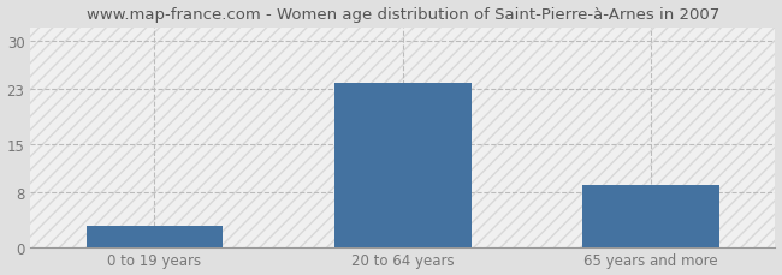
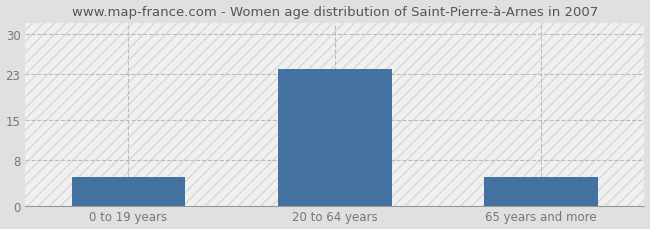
0 to 19 years: 3 -> 5
65 years and more: 9 -> 5
